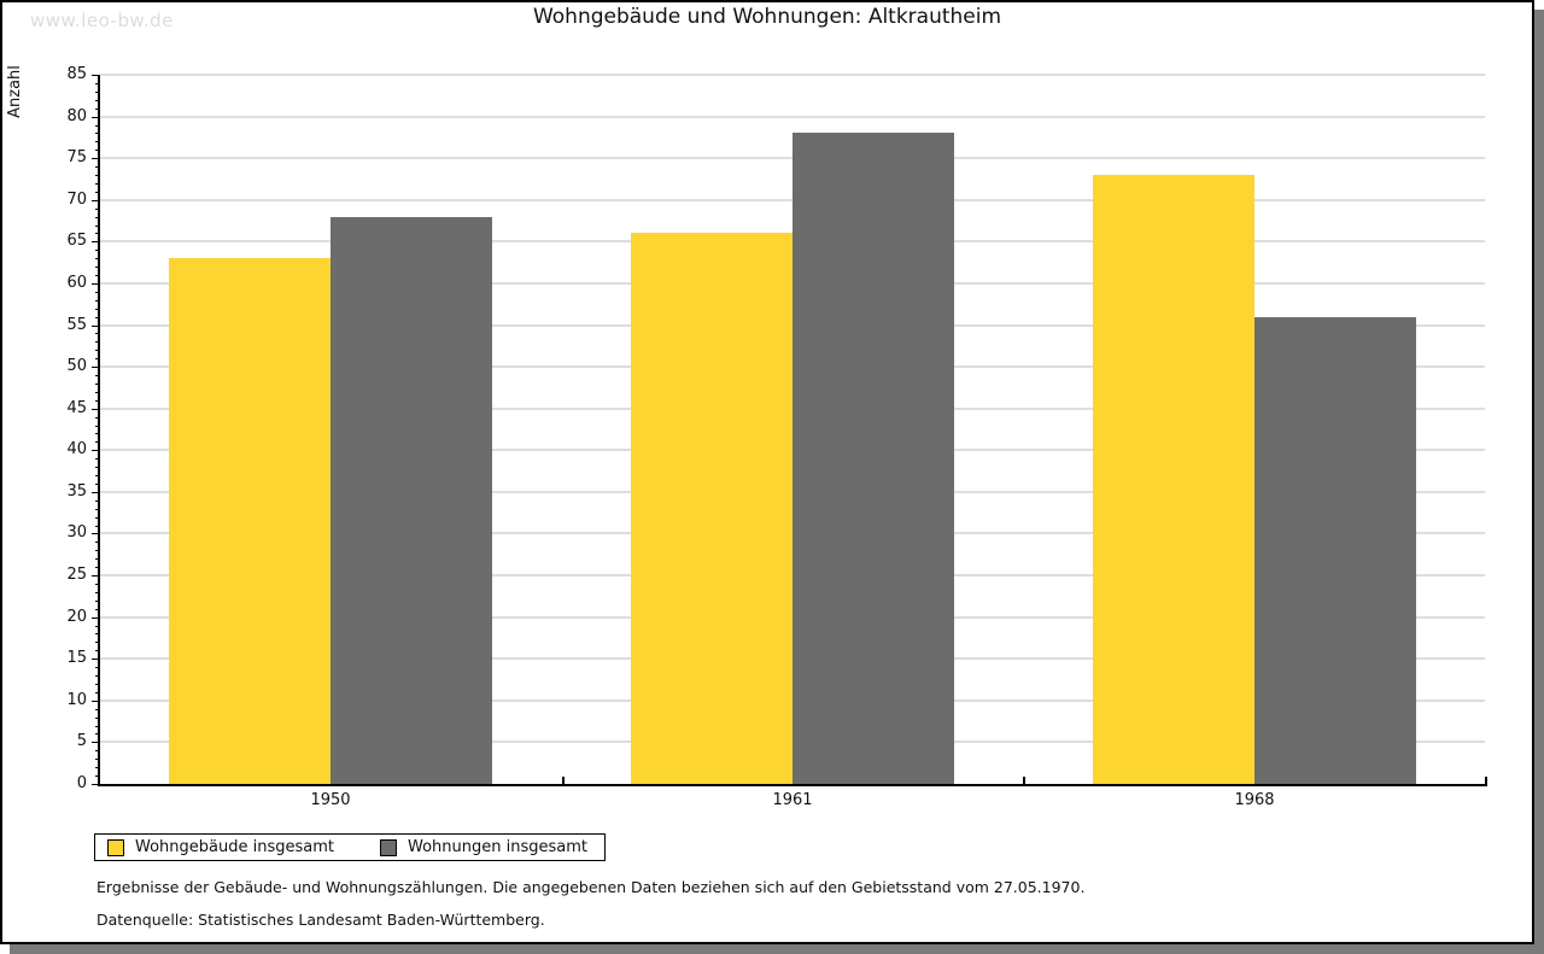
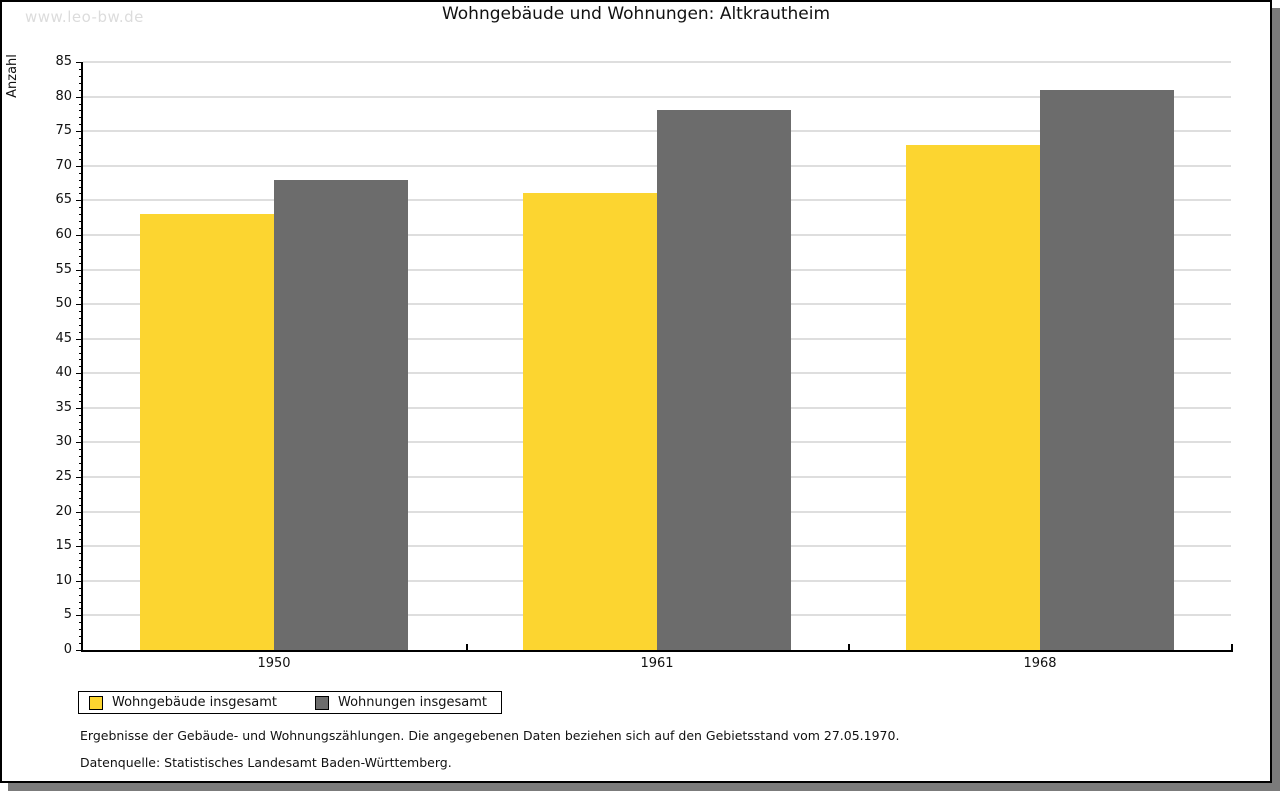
Wohnungen insgesamt/1968: 56 -> 81
